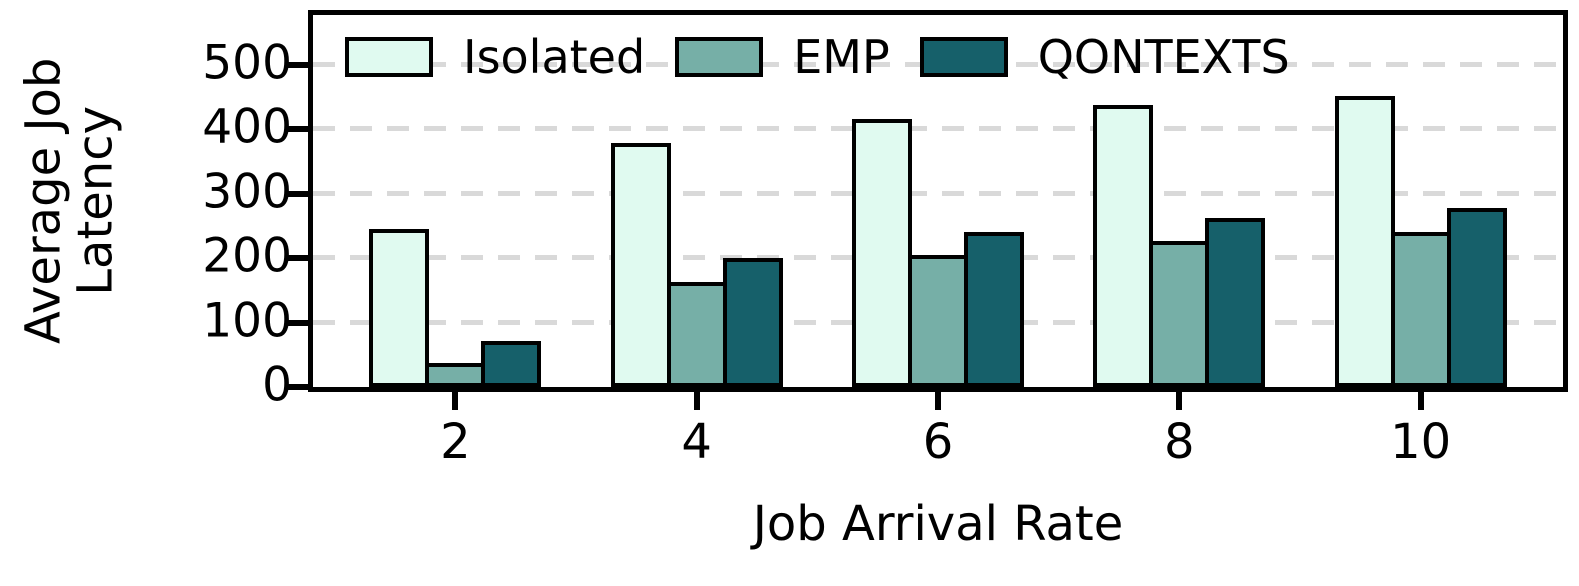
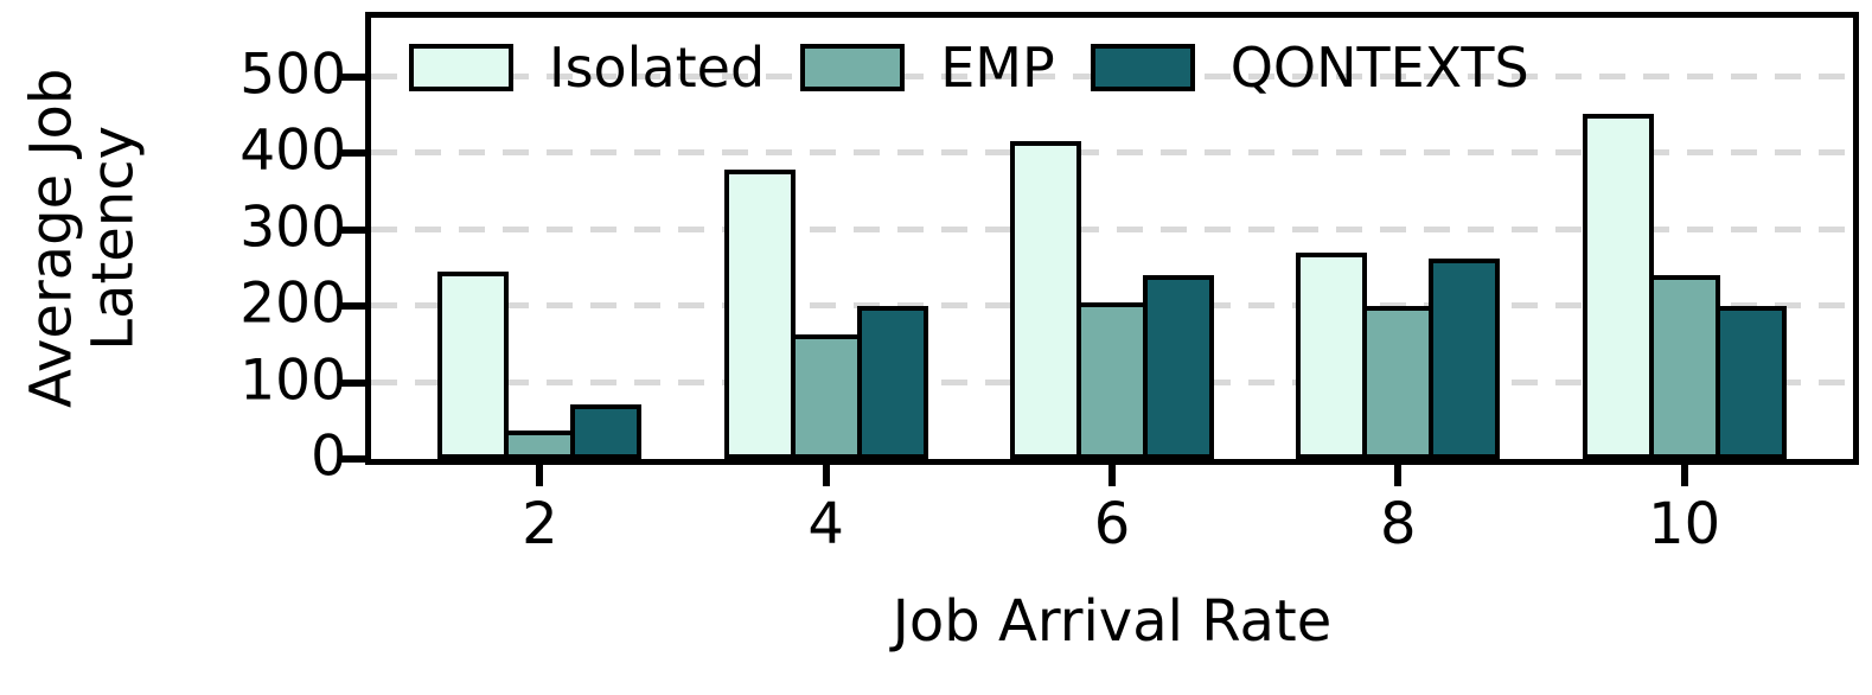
Isolated/8: 440 -> 270
EMP/8: 230 -> 200
QONTEXTS/10: 280 -> 200
